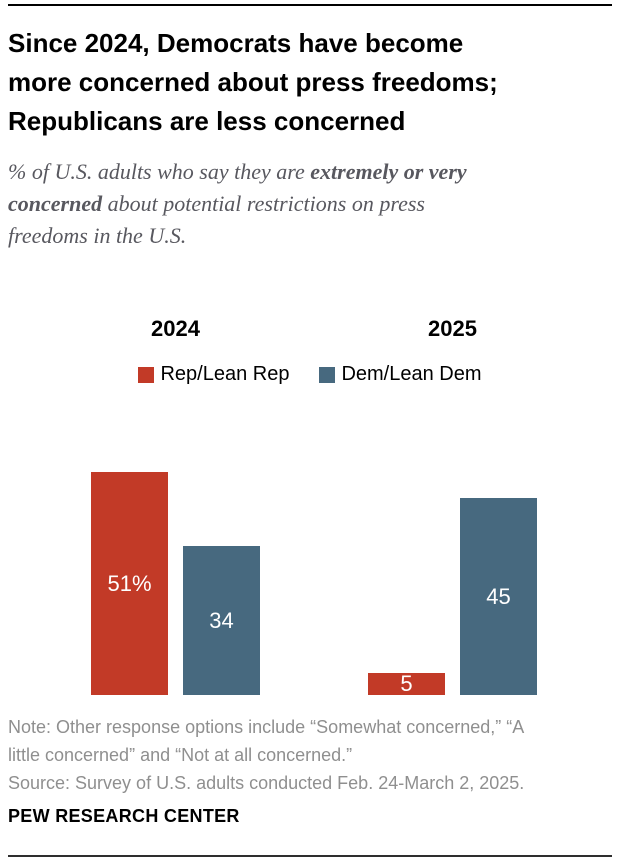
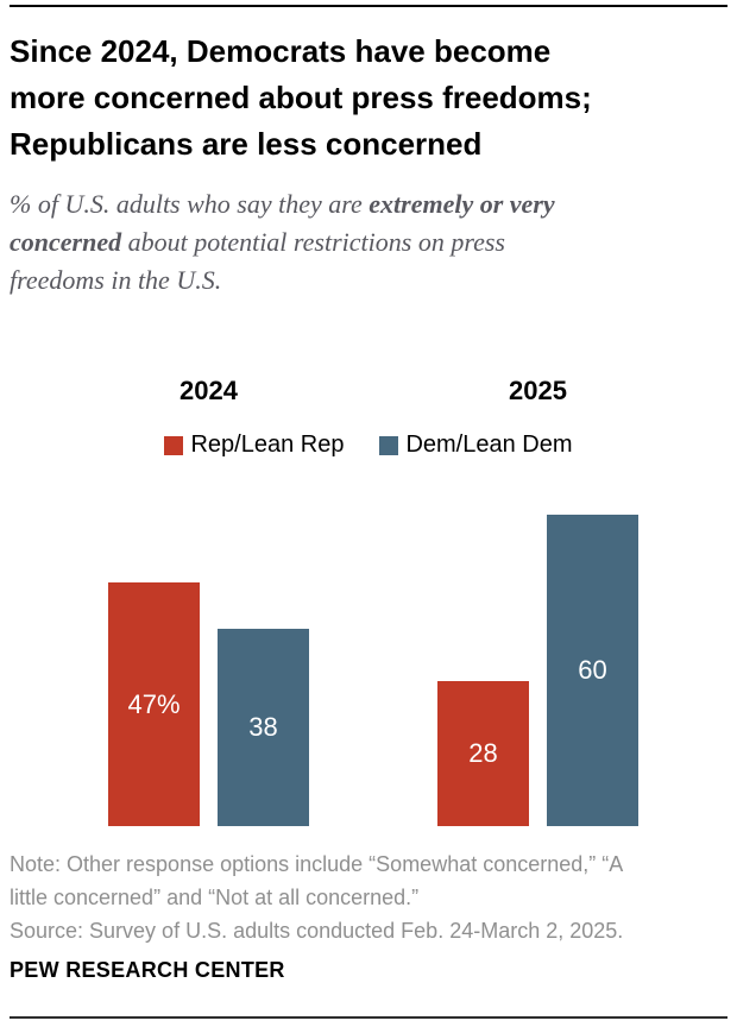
Rep/Lean Rep/2024: 51% -> 47%
Dem/Lean Dem/2024: 34 -> 38
Rep/Lean Rep/2025: 5 -> 28
Dem/Lean Dem/2025: 45 -> 60
